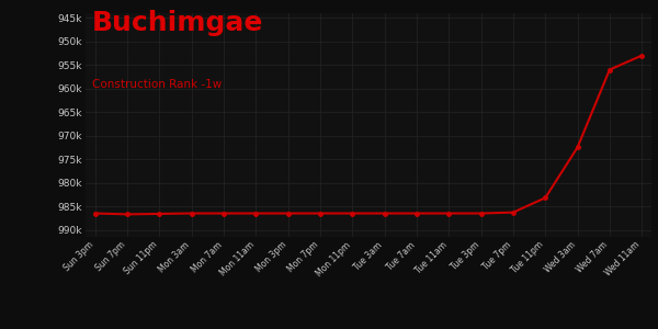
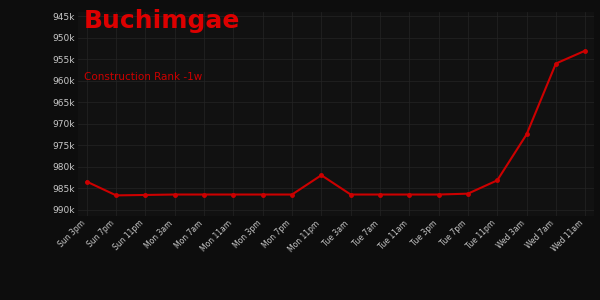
Sun 3pm: 986.5k -> 983.5k
Mon 11pm: 986.5k -> 982.0k
